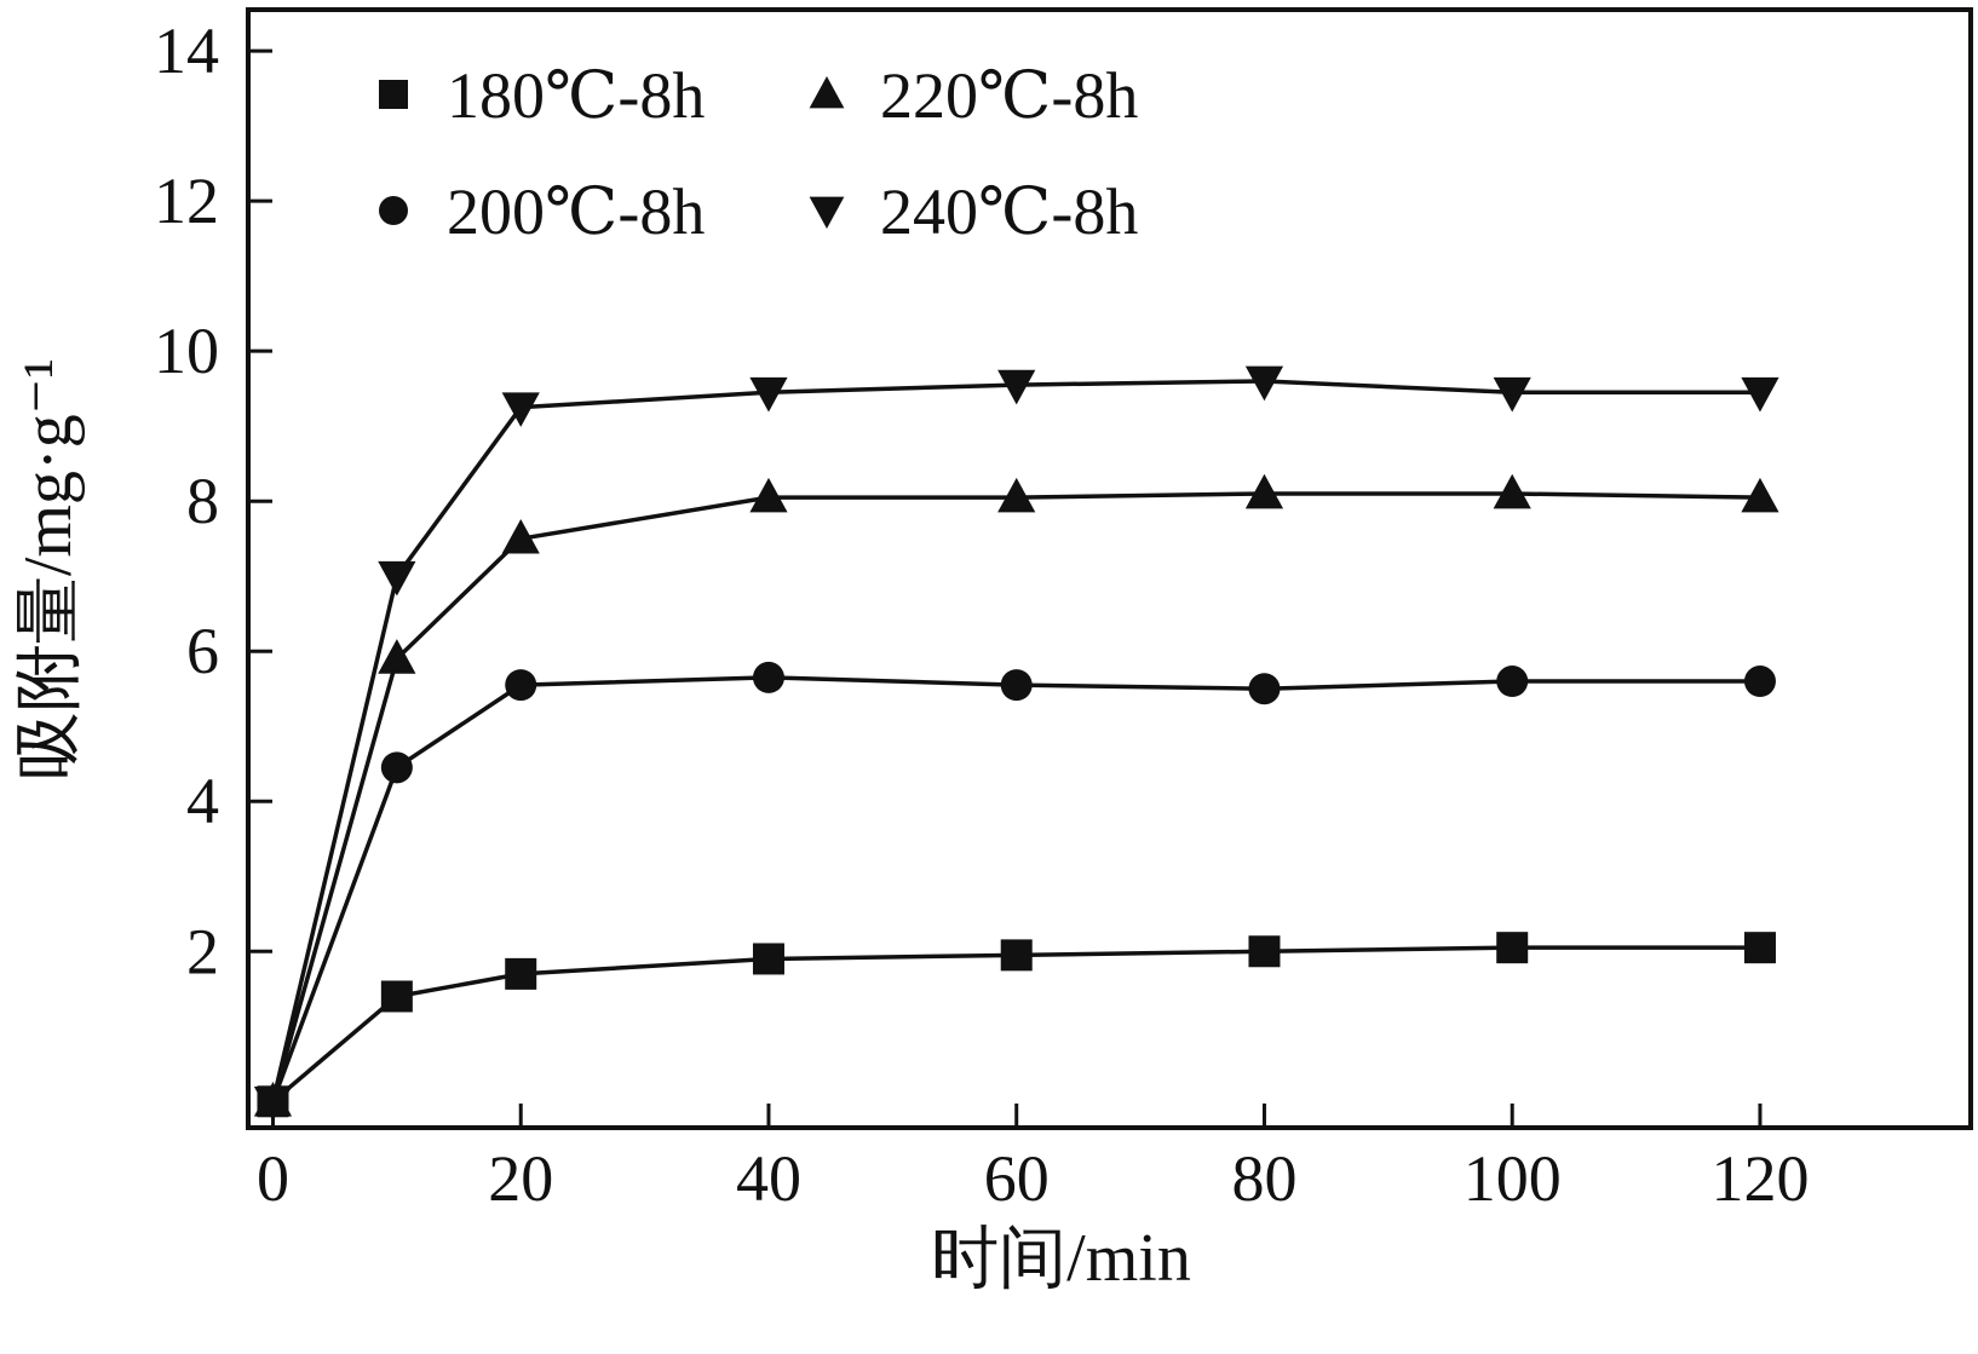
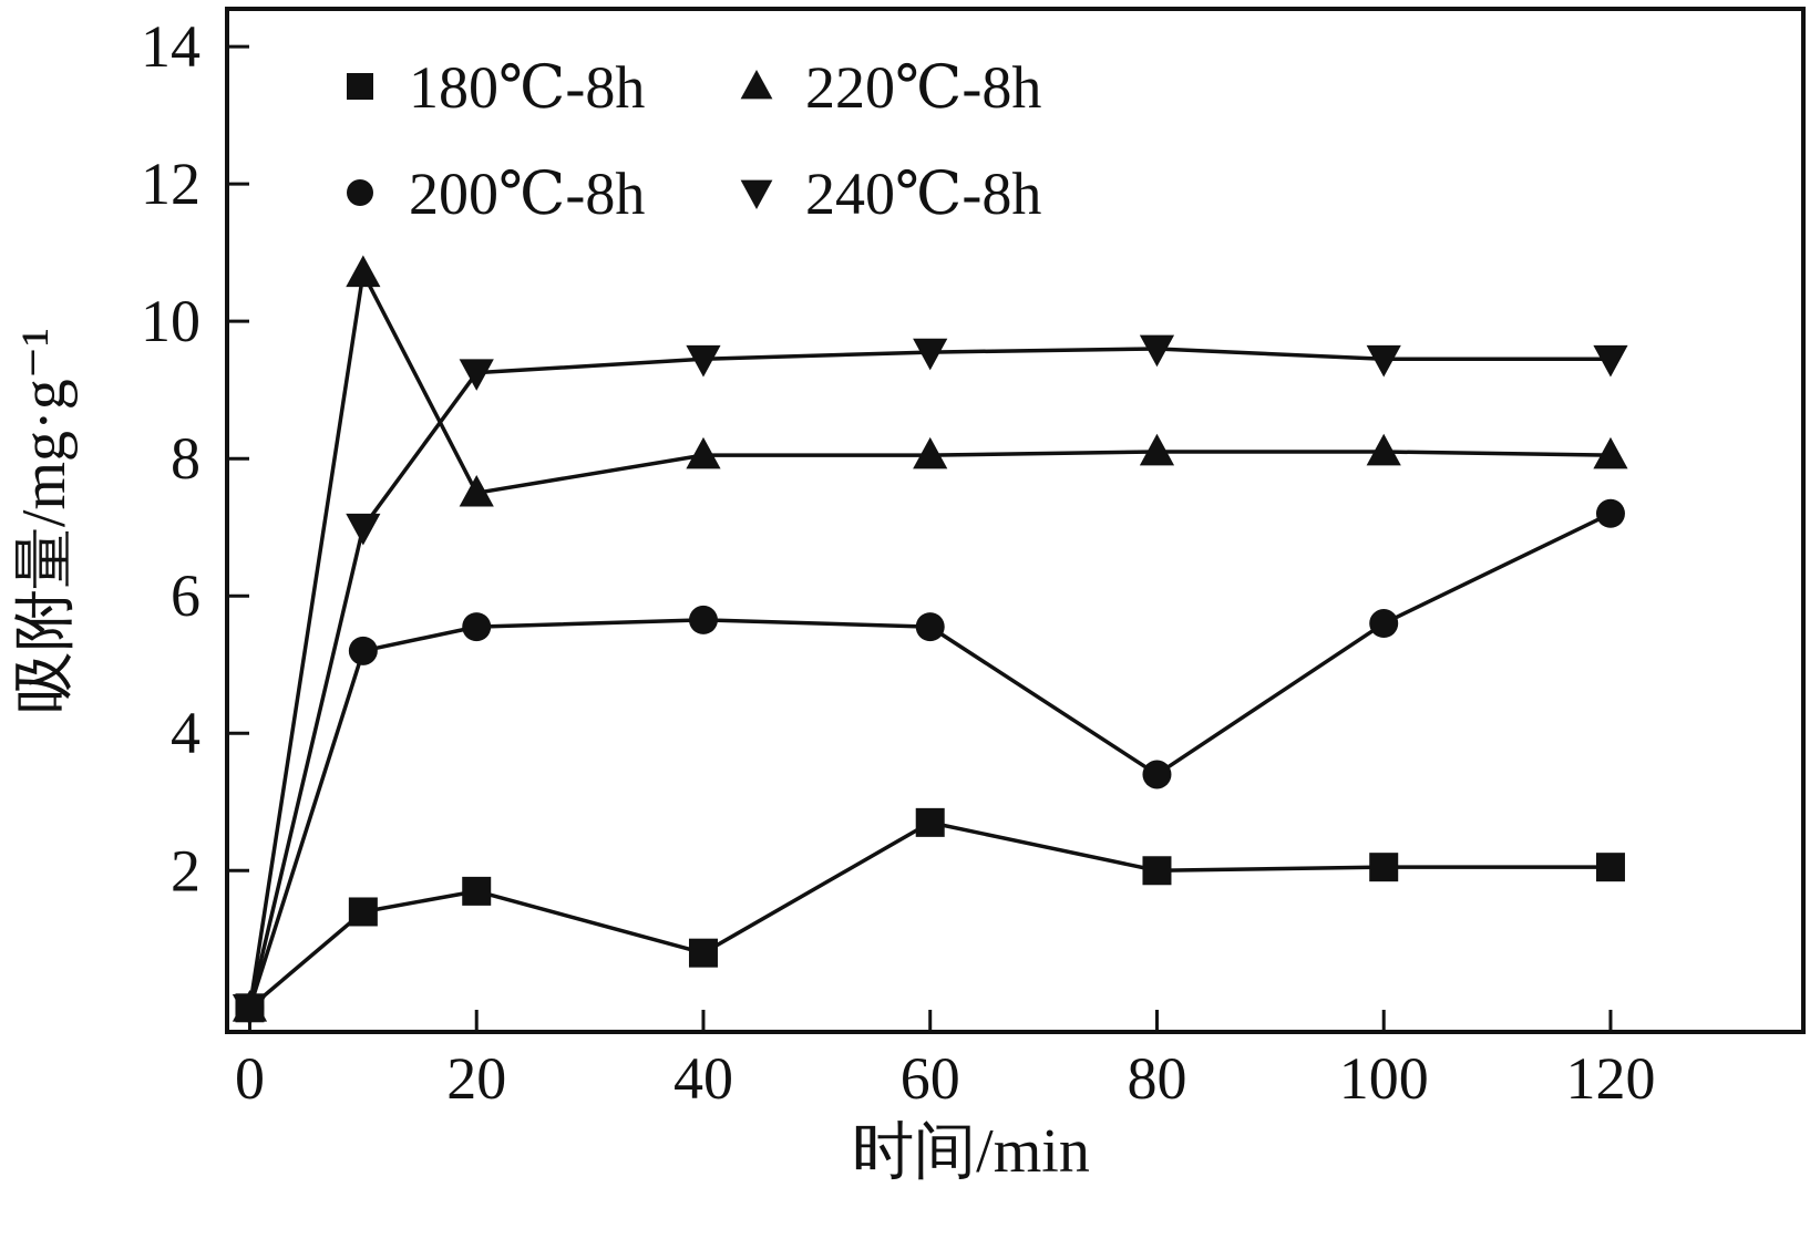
200℃-8h/10: 4.5 -> 5.2
220℃-8h/10: 5.9 -> 10.7
180℃-8h/40: 1.9 -> 0.8
180℃-8h/60: 1.9 -> 2.7
200℃-8h/80: 5.5 -> 3.4
200℃-8h/120: 5.6 -> 7.2
